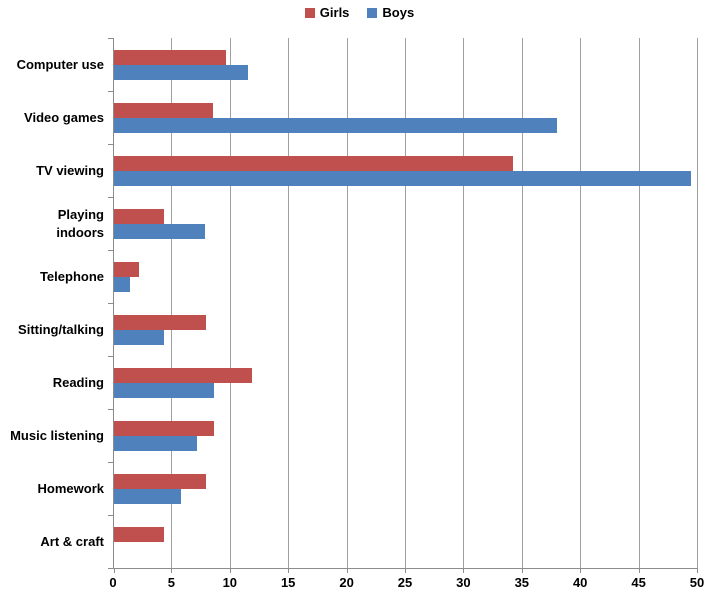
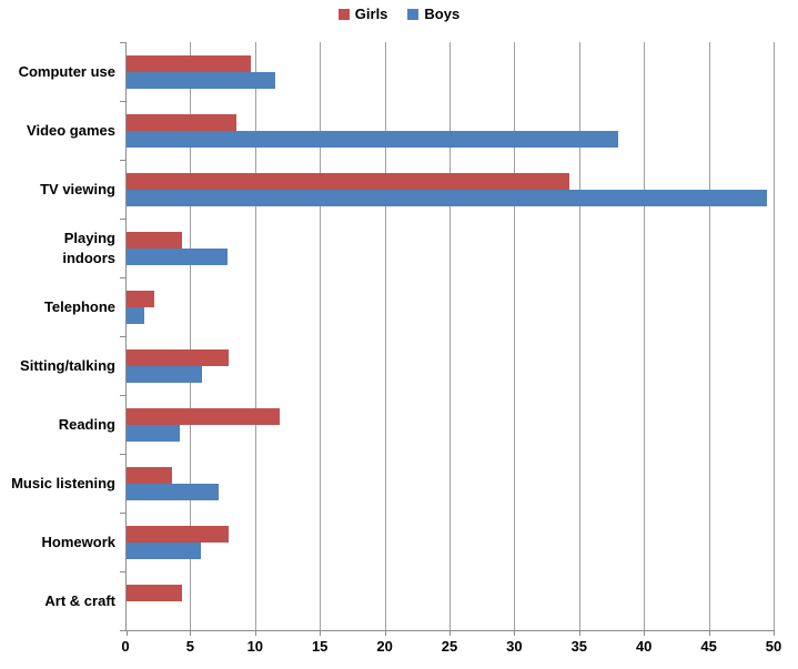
Boys/Sitting/talking: 4.3 -> 5.8
Boys/Reading: 8.6 -> 4.1
Girls/Music listening: 8.6 -> 3.5
